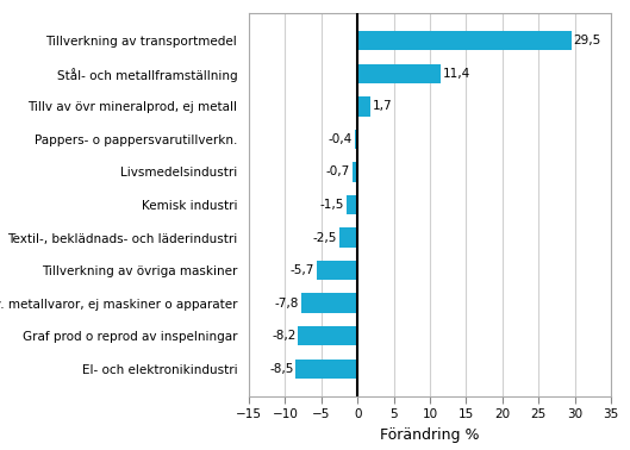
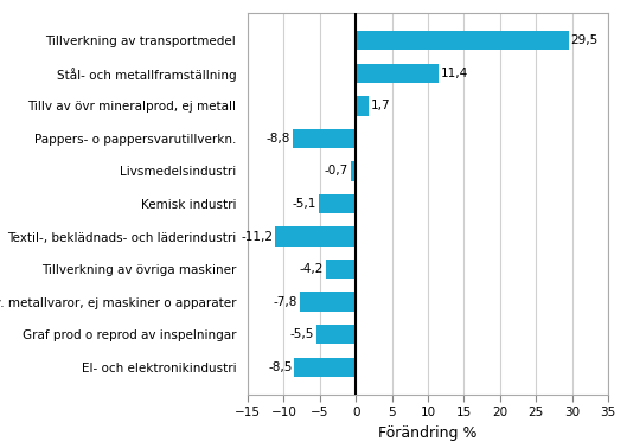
Pappers- o pappersvarutillverkn.: -0,4 -> -8,8
Kemisk industri: -1,5 -> -5,1
Textil-, beklädnads- och läderindustri: -2,5 -> -11,2
Tillverkning av övriga maskiner: -5,7 -> -4,2
Graf prod o reprod av inspelningar: -8,2 -> -5,5
